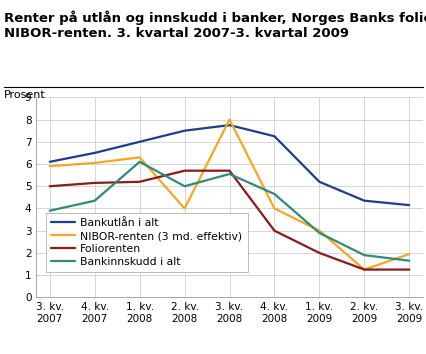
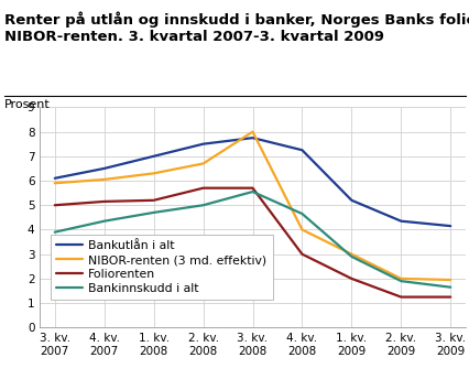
Bankinnskudd i alt/1. kv. 2008: 6.10 -> 4.70
NIBOR-renten (3 md. effektiv)/2. kv. 2008: 4.00 -> 6.70
NIBOR-renten (3 md. effektiv)/2. kv. 2009: 1.25 -> 2.00
